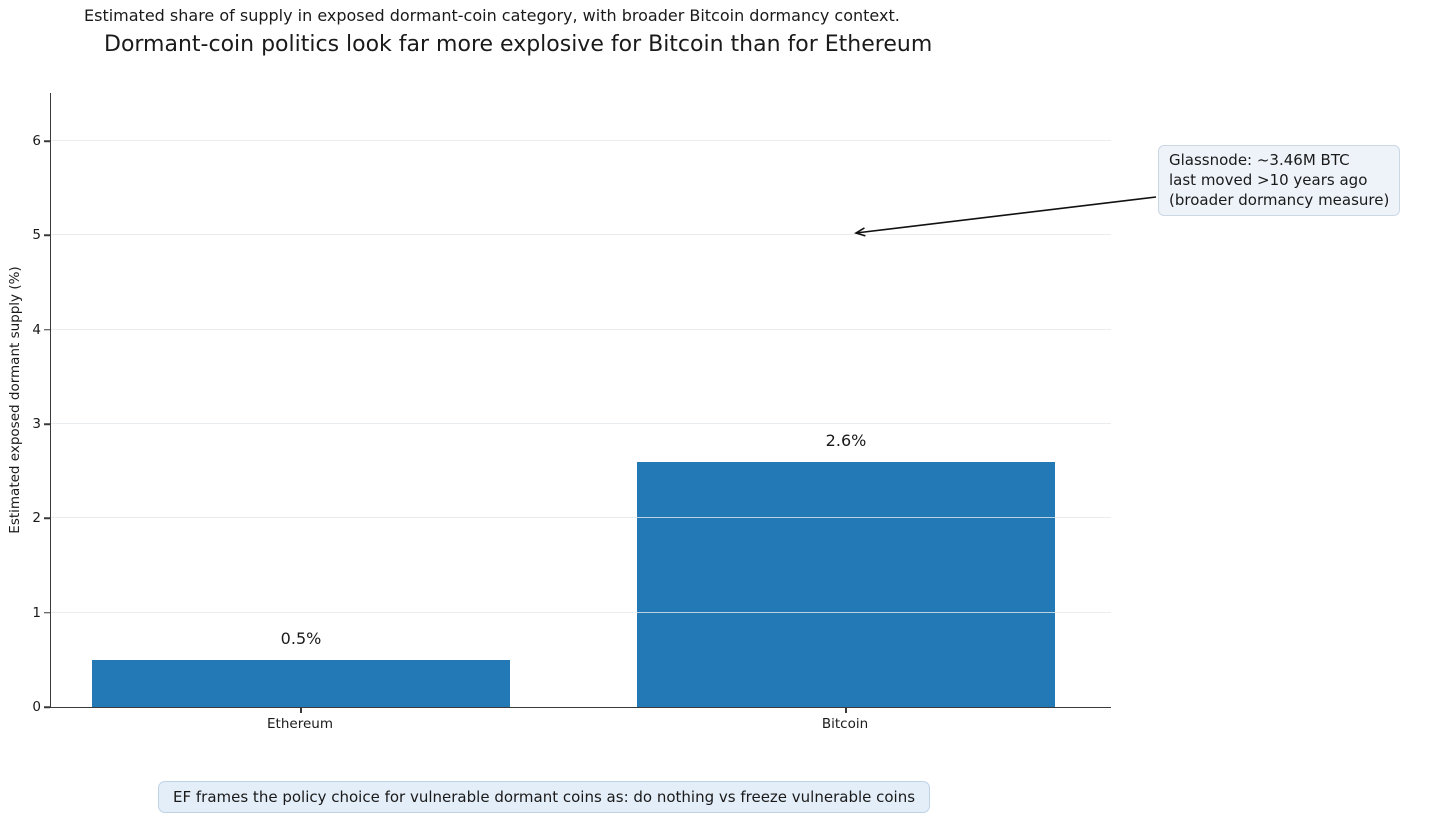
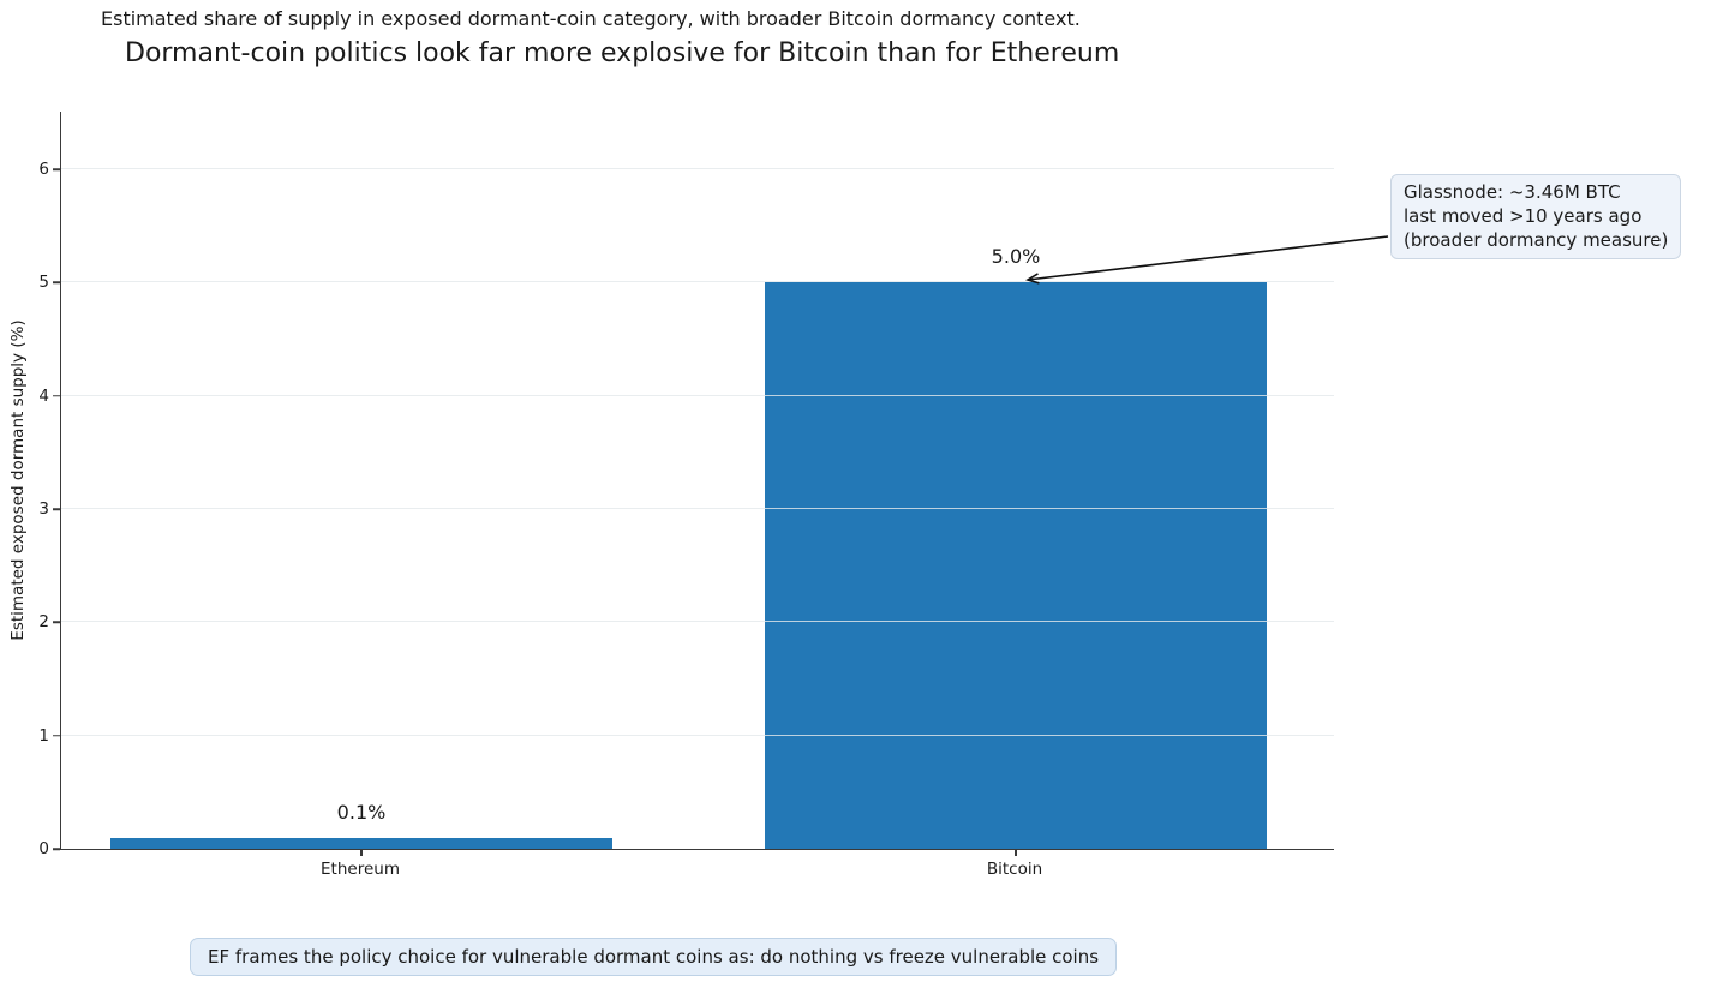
Ethereum: 0.5% -> 0.1%
Bitcoin: 2.6% -> 5.0%
